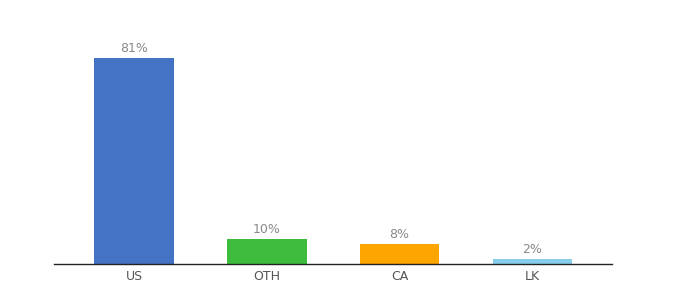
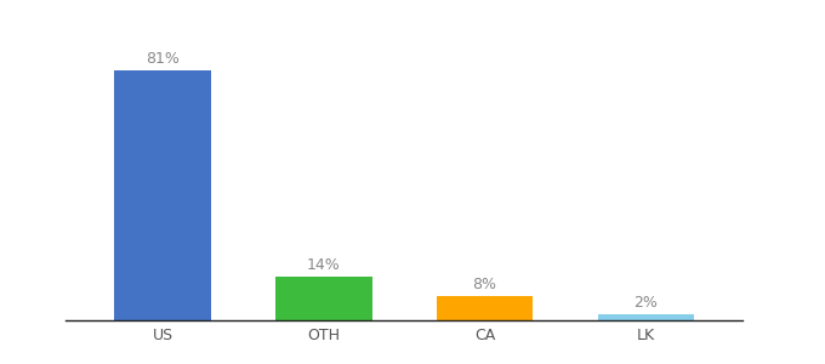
OTH: 10% -> 14%
